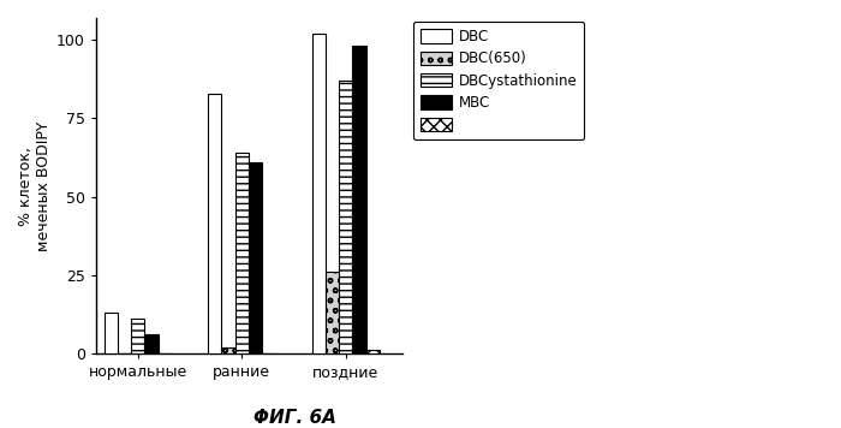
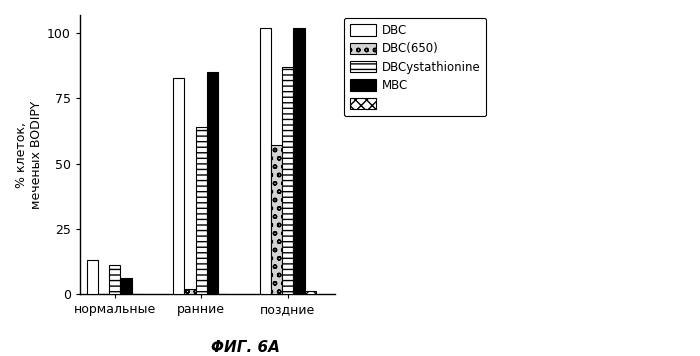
MBC/ранние: 61 -> 85
DBC(650)/поздние: 26 -> 57
MBC/поздние: 98 -> 102
